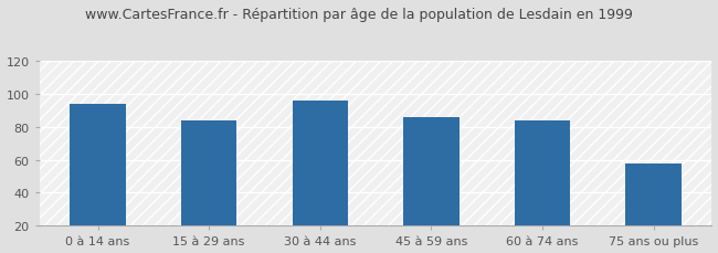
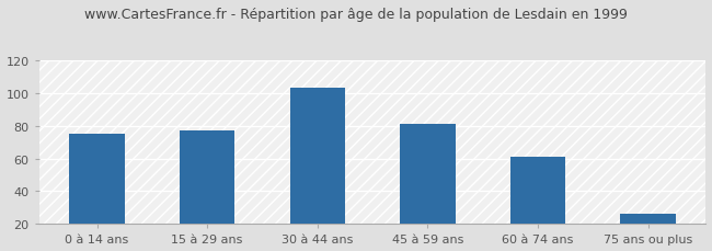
0 à 14 ans: 94 -> 75
15 à 29 ans: 84 -> 77
30 à 44 ans: 96 -> 103
45 à 59 ans: 86 -> 81
60 à 74 ans: 84 -> 61
75 ans ou plus: 58 -> 26
